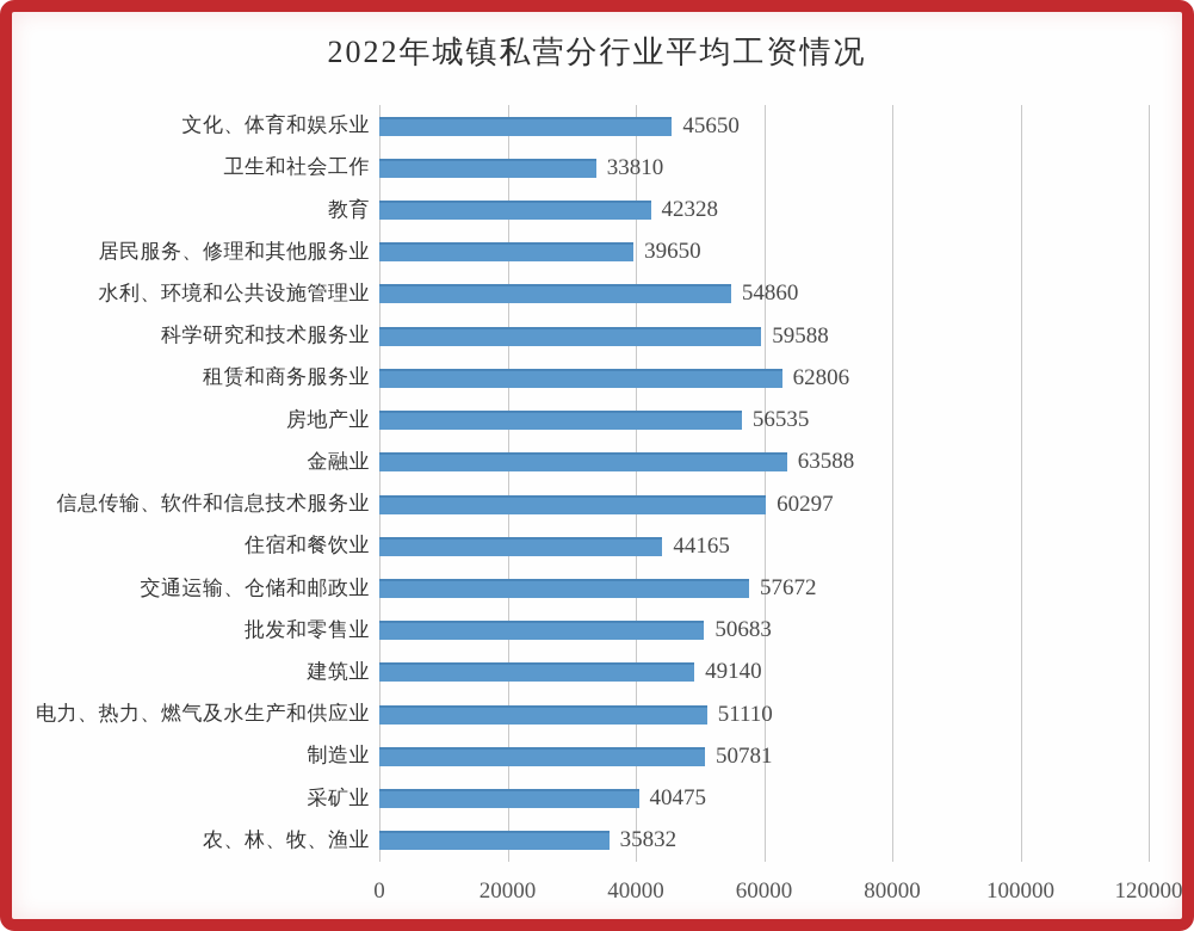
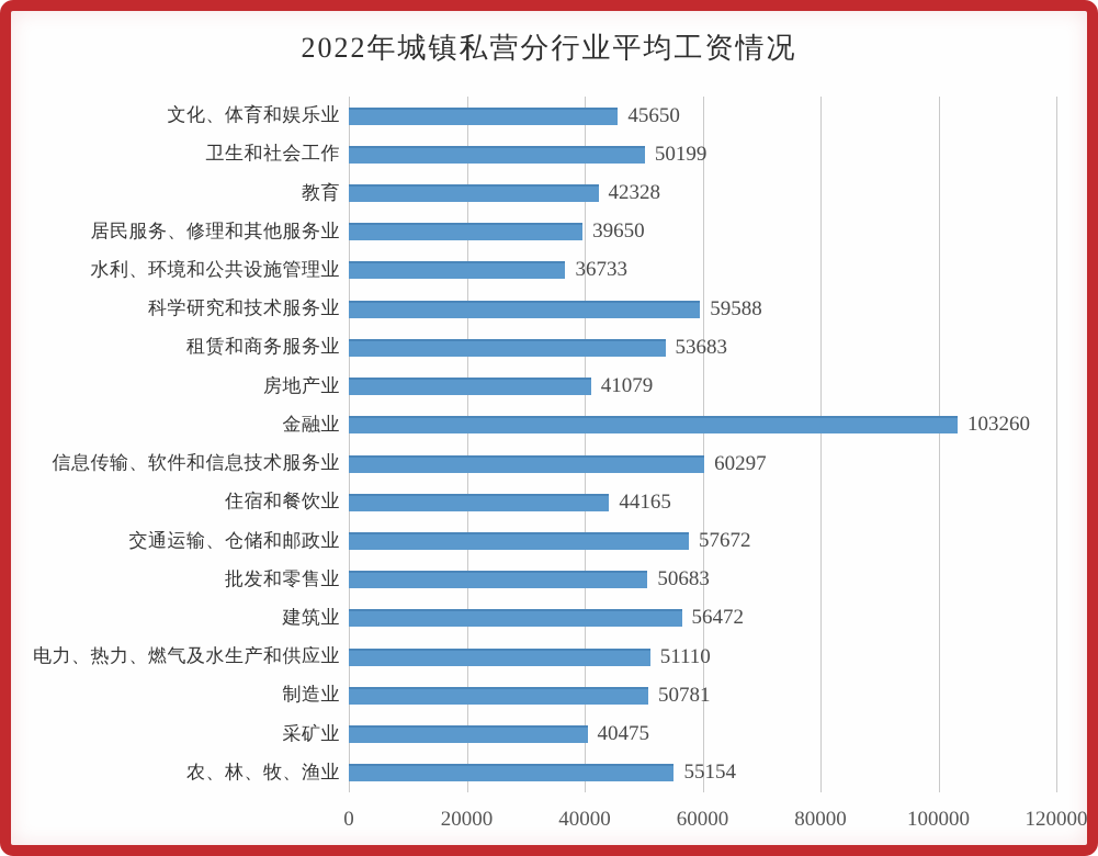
卫生和社会工作: 33810 -> 50199
水利、环境和公共设施管理业: 54860 -> 36733
租赁和商务服务业: 62806 -> 53683
房地产业: 56535 -> 41079
金融业: 63588 -> 103260
建筑业: 49140 -> 56472
农、林、牧、渔业: 35832 -> 55154
